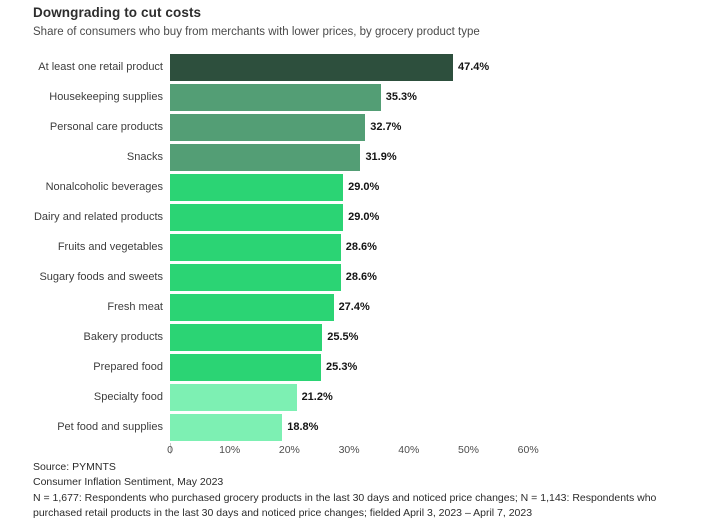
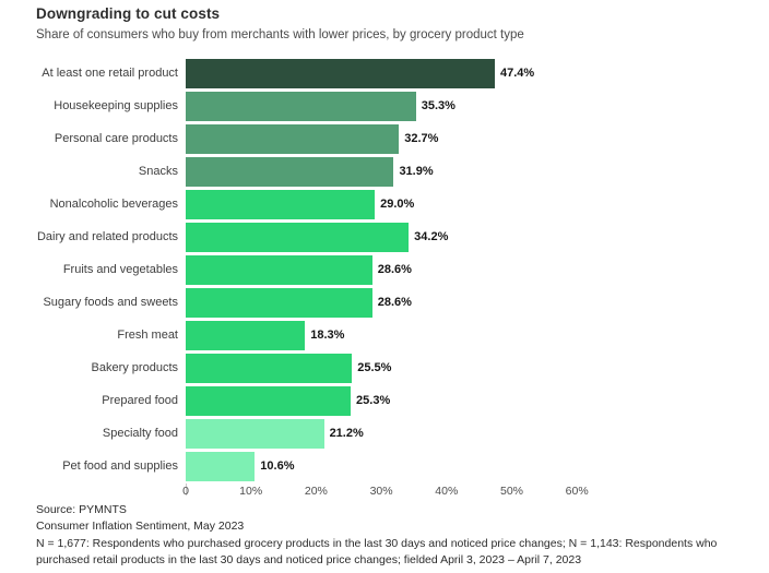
Dairy and related products: 29.0% -> 34.2%
Fresh meat: 27.4% -> 18.3%
Pet food and supplies: 18.8% -> 10.6%
